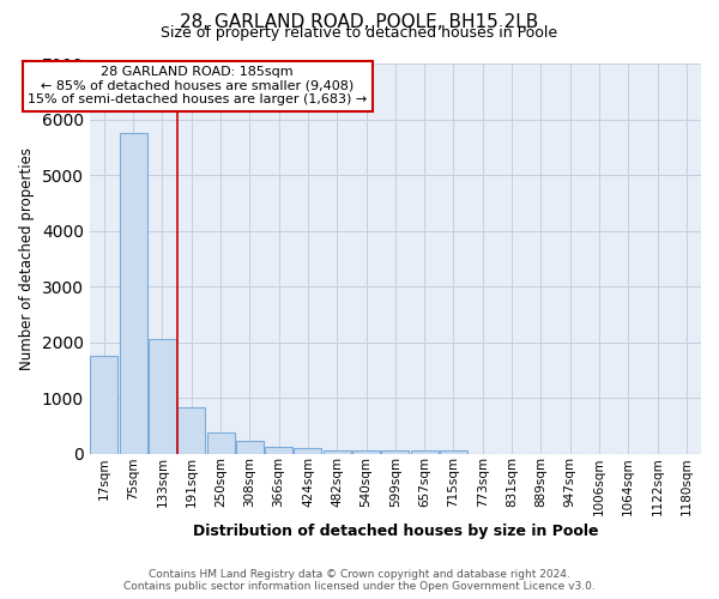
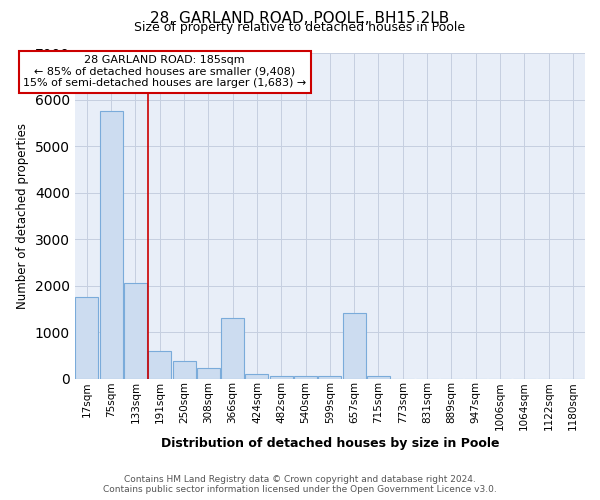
191sqm: 820 -> 600
366sqm: 120 -> 1300
657sqm: 50 -> 1400
